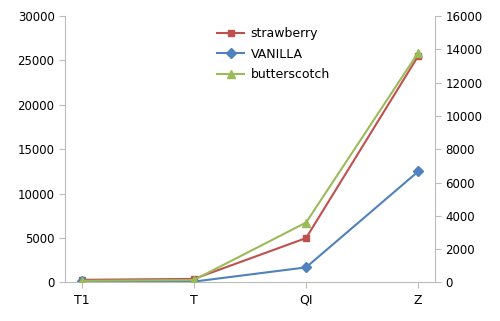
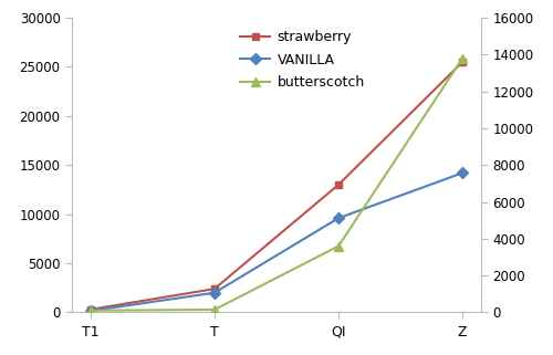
strawberry/T: 400 -> 2400
VANILLA/T: 100 -> 2000
strawberry/QI: 5000 -> 13000
VANILLA/QI: 1700 -> 9600
VANILLA/Z: 12500 -> 14200
